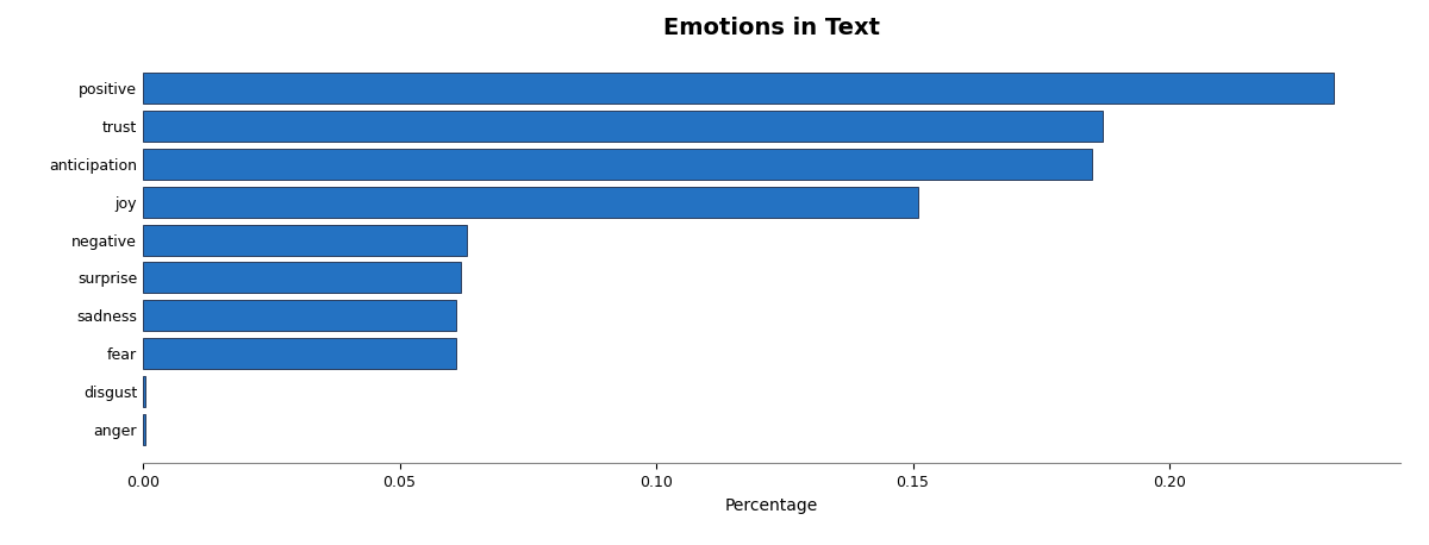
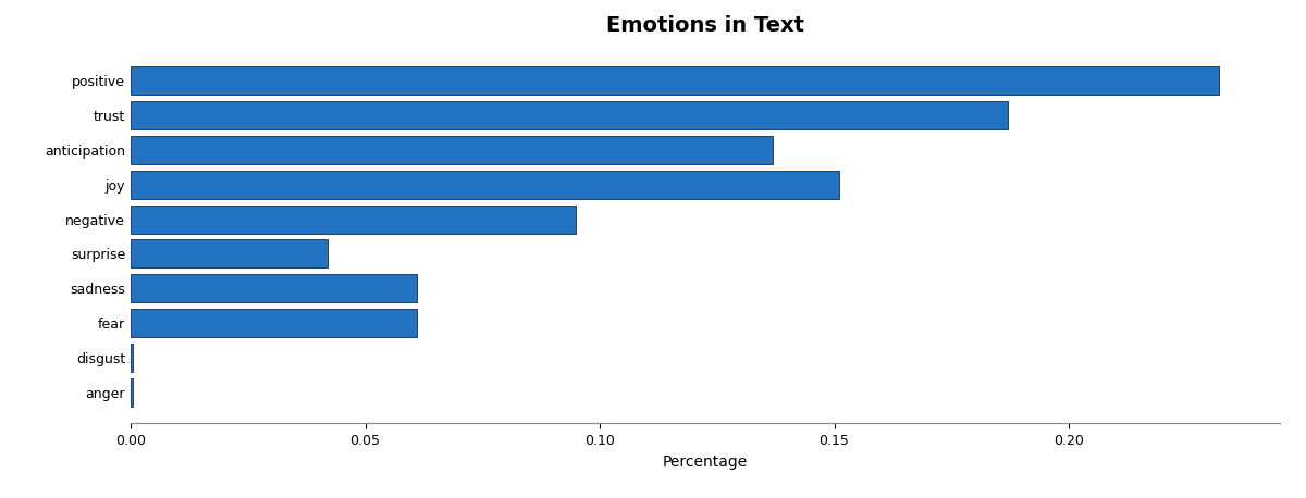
anticipation: 0.1850 -> 0.1370
negative: 0.0630 -> 0.0950
surprise: 0.0620 -> 0.0420
